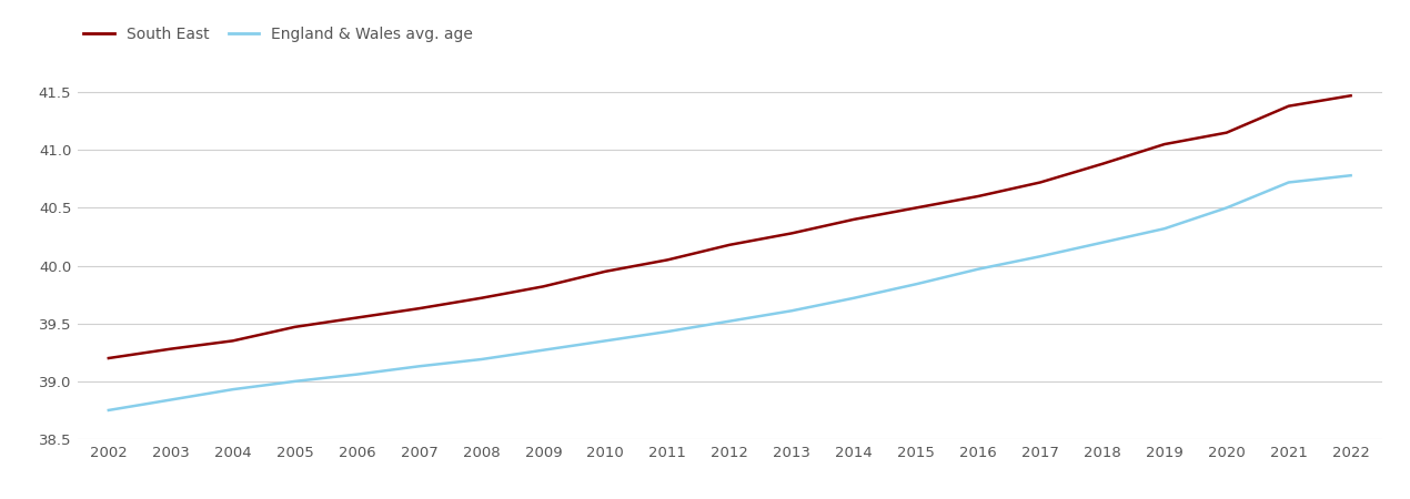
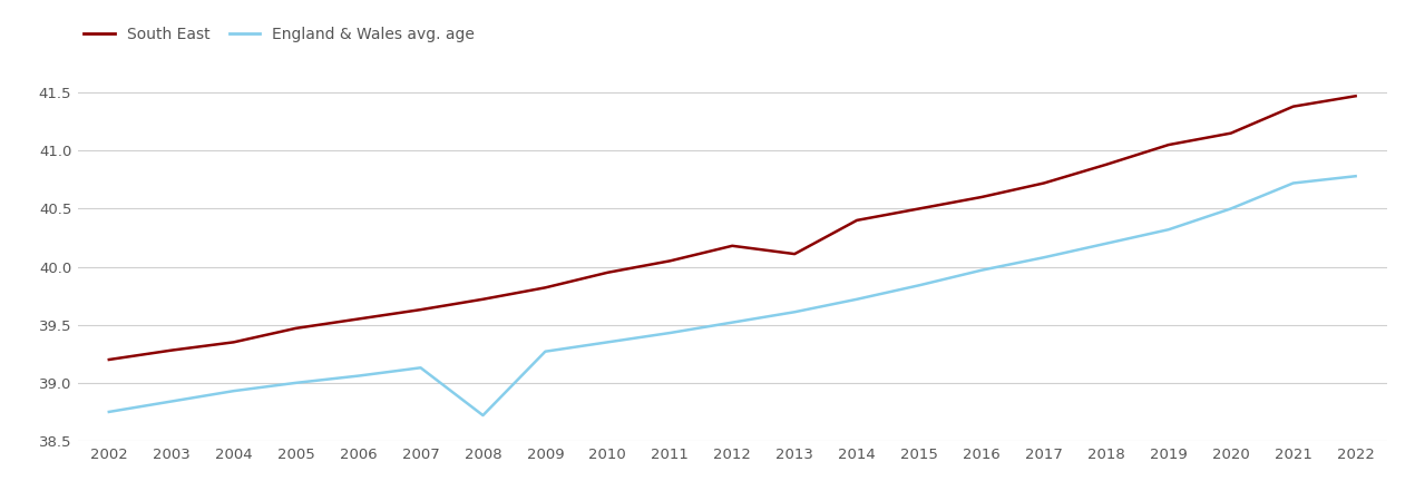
England & Wales avg. age/2008: 39.19 -> 38.72
South East/2013: 40.28 -> 40.11
